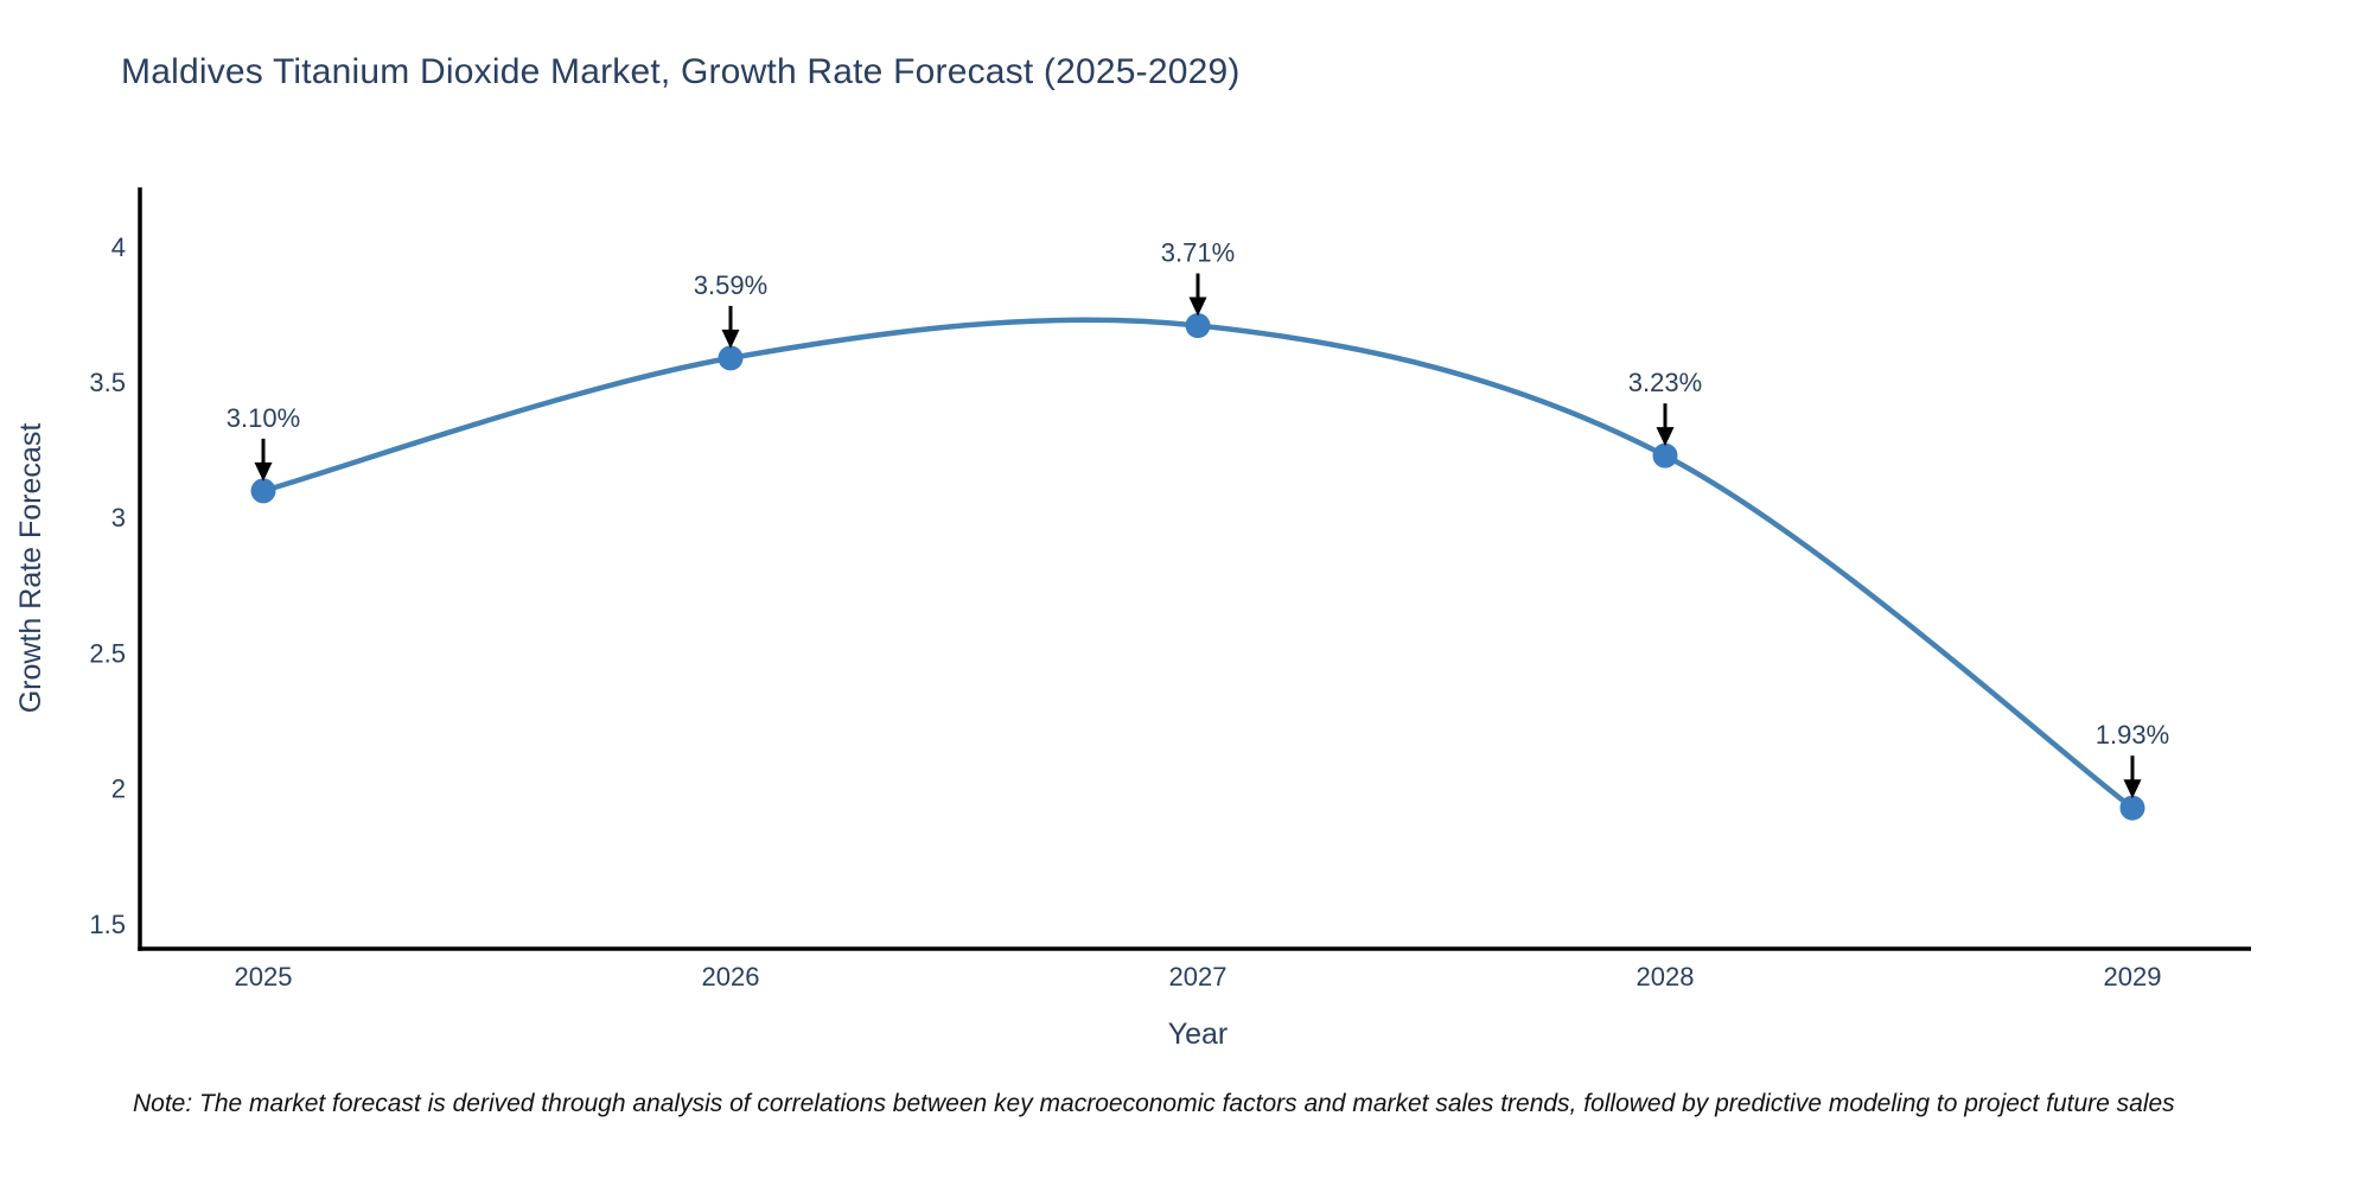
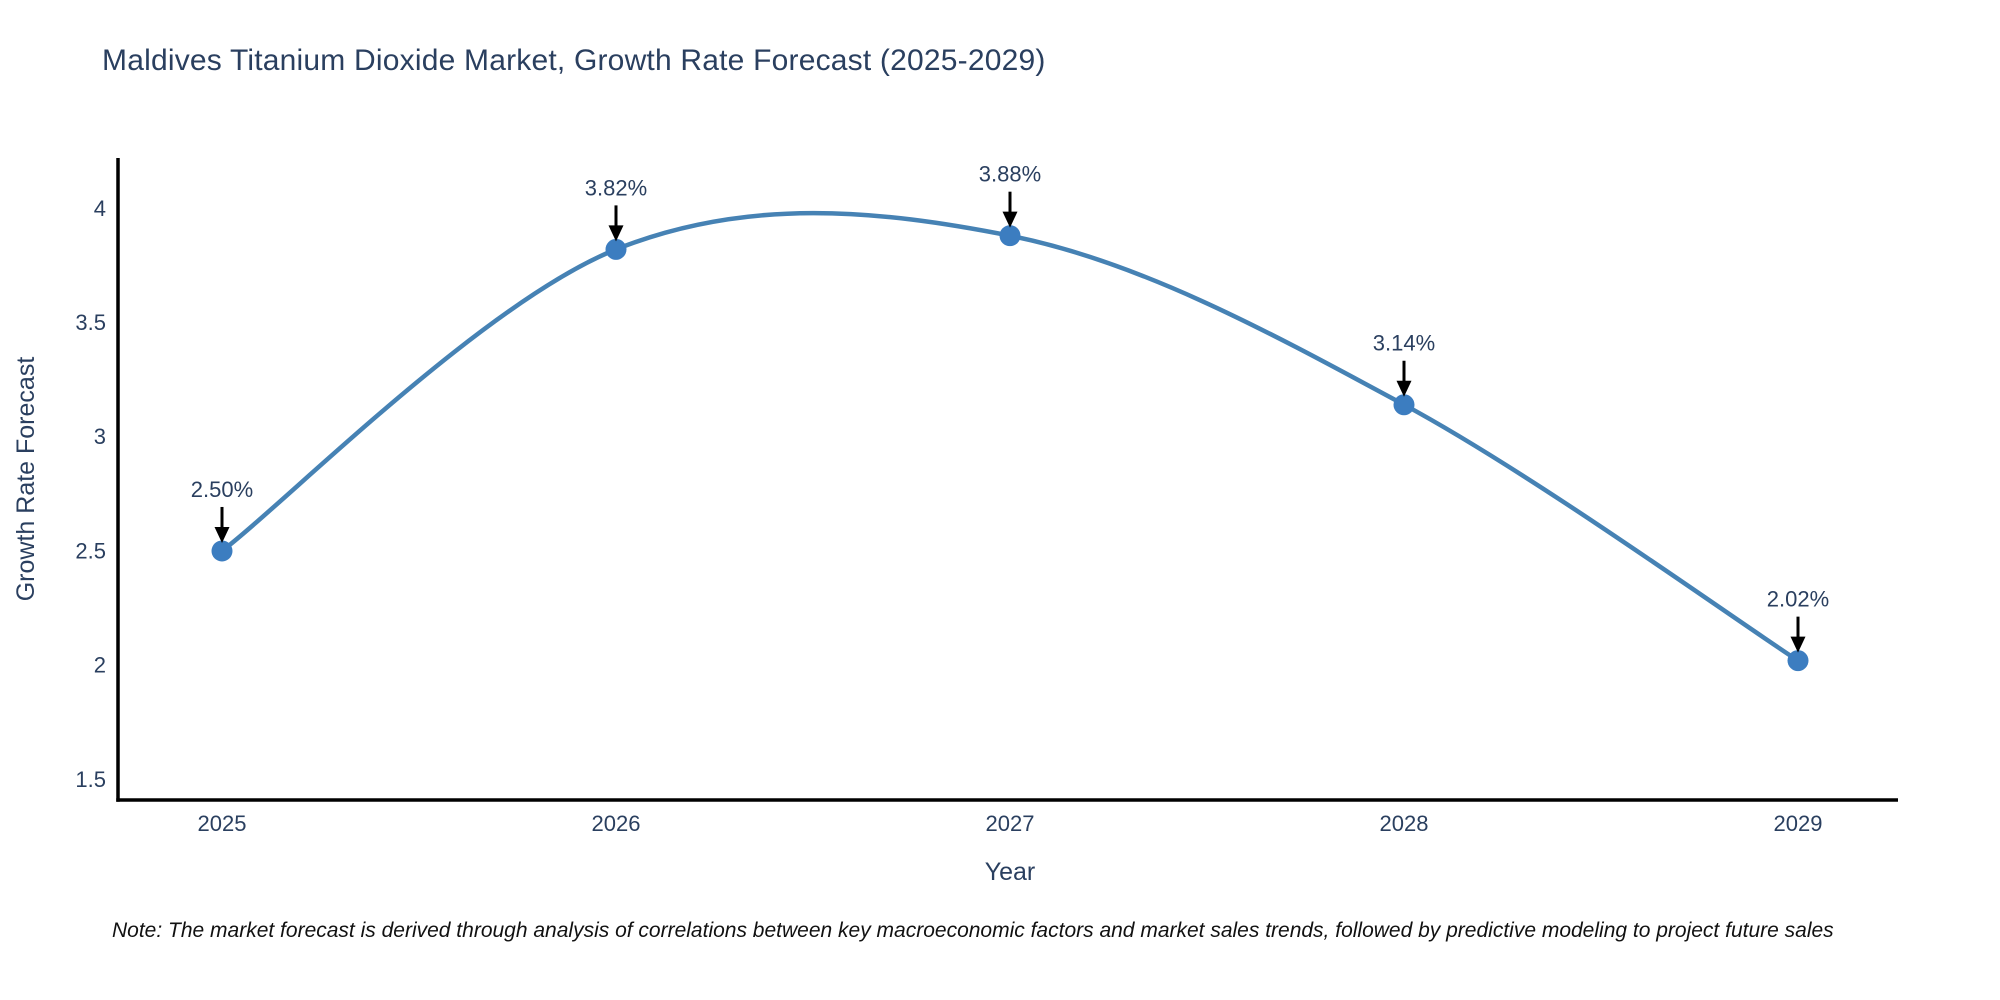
2025: 3.10% -> 2.50%
2026: 3.59% -> 3.82%
2027: 3.71% -> 3.88%
2028: 3.23% -> 3.14%
2029: 1.93% -> 2.02%
